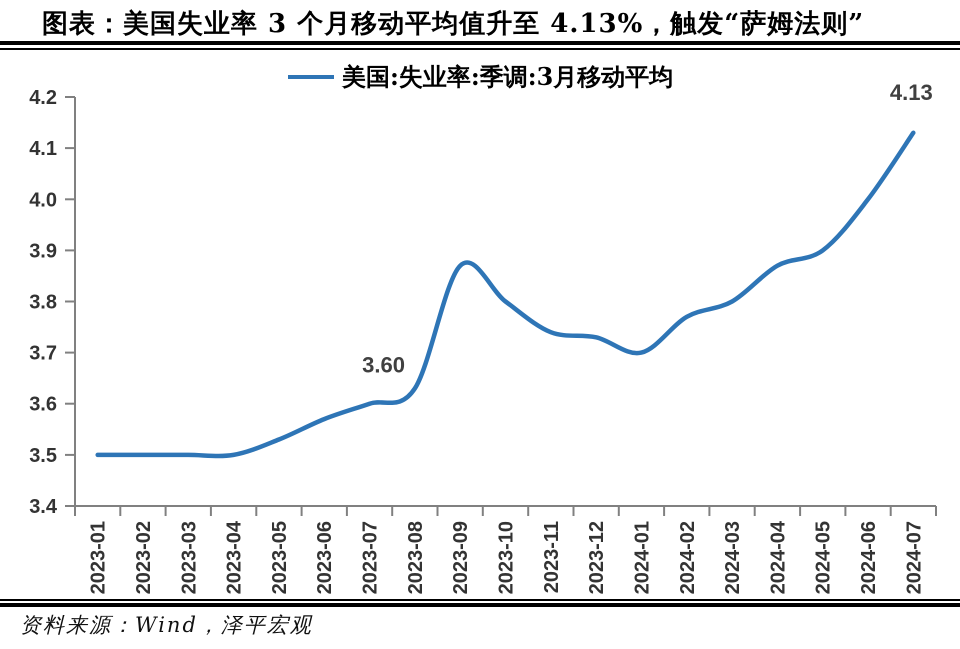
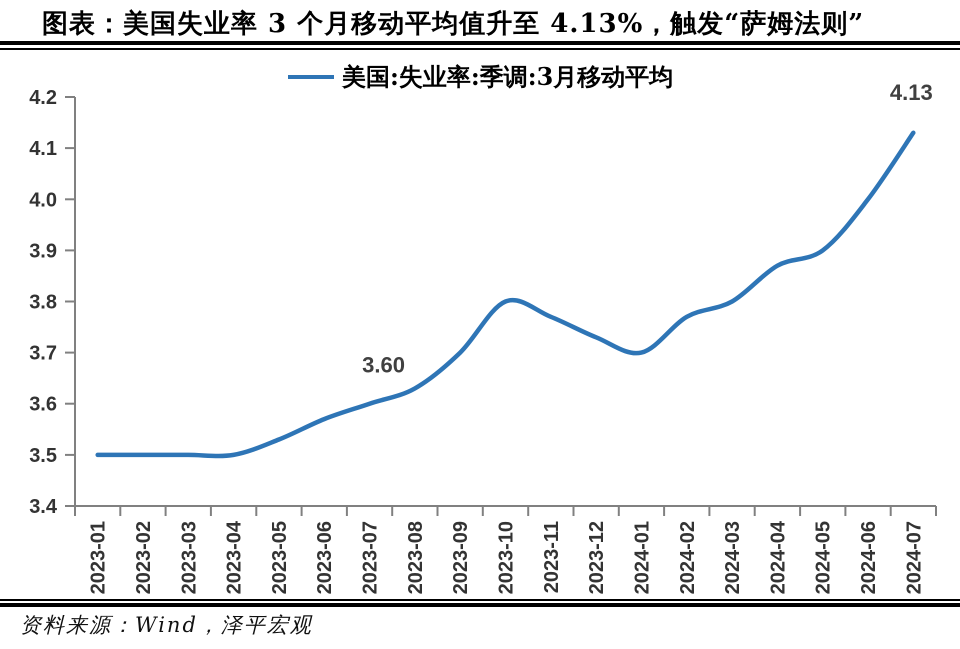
2023-09: 3.87 -> 3.70
2023-11: 3.74 -> 3.77
